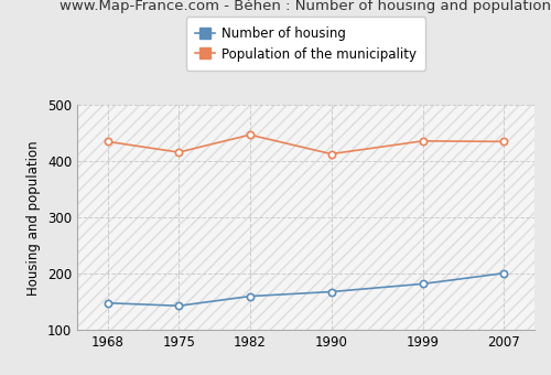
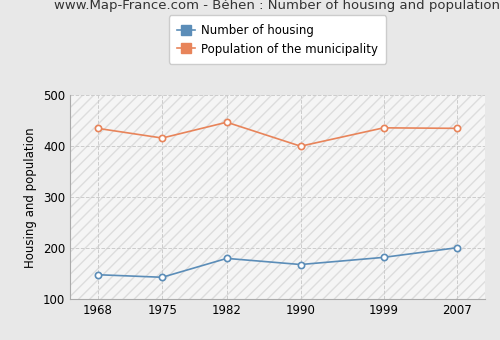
Number of housing/1982: 160 -> 180
Population of the municipality/1990: 413 -> 400
